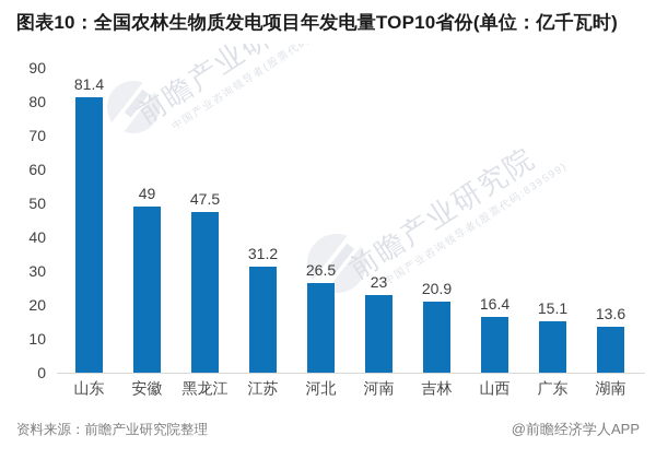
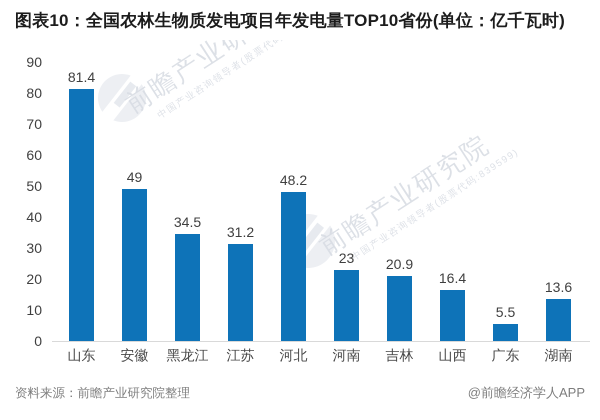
黑龙江: 47.5 -> 34.5
河北: 26.5 -> 48.2
广东: 15.1 -> 5.5
